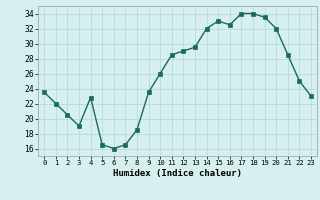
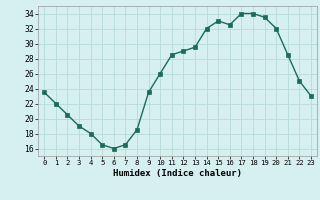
4: 22.8 -> 18.0
